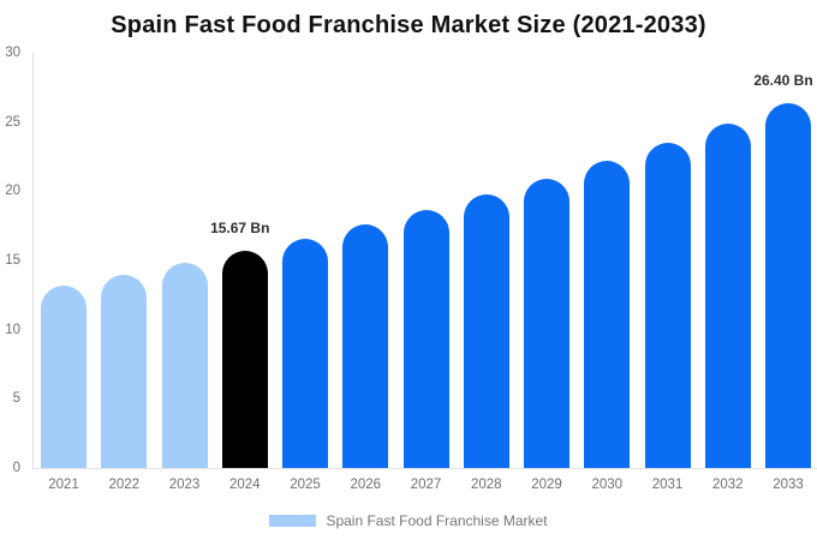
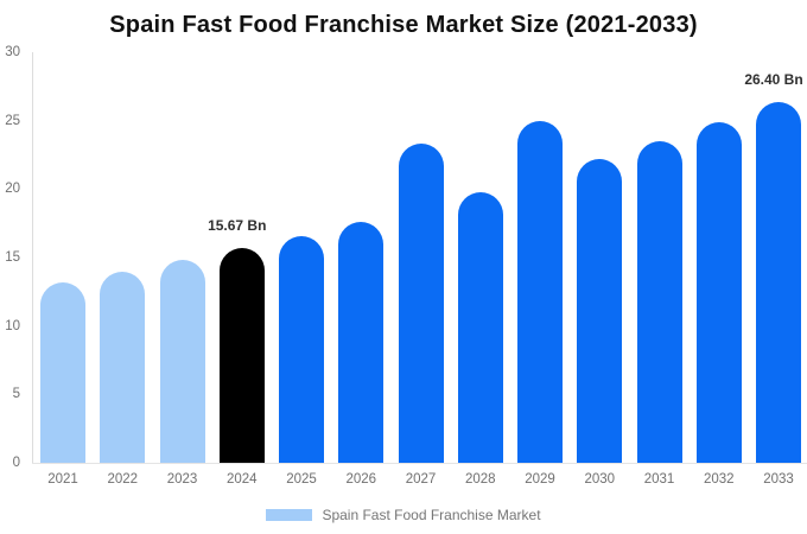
2027: 18.6 -> 23.3
2029: 20.9 -> 25.0
